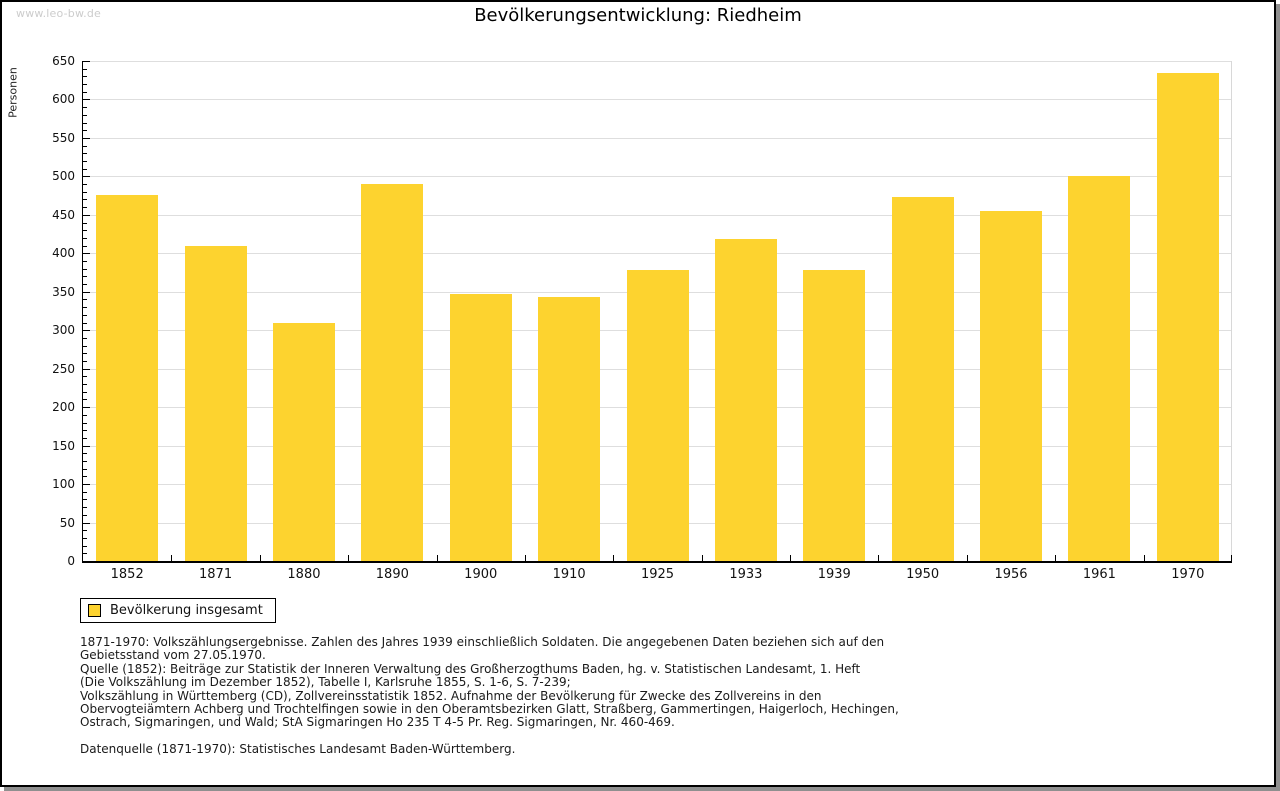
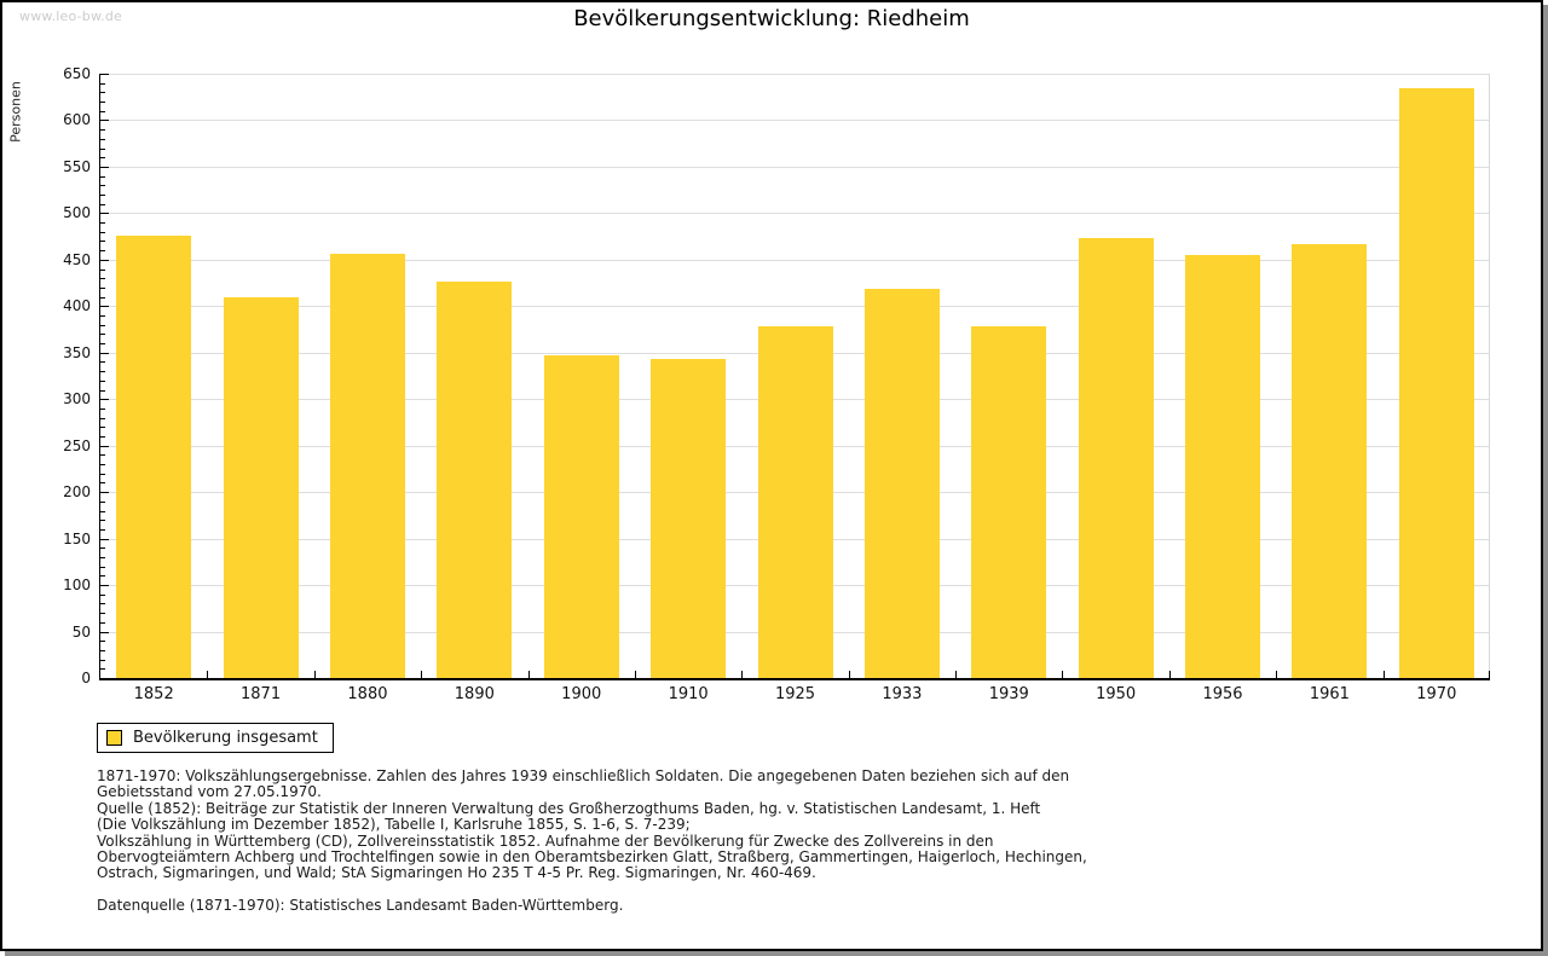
1880: 310 -> 460
1890: 490 -> 430
1961: 500 -> 470
